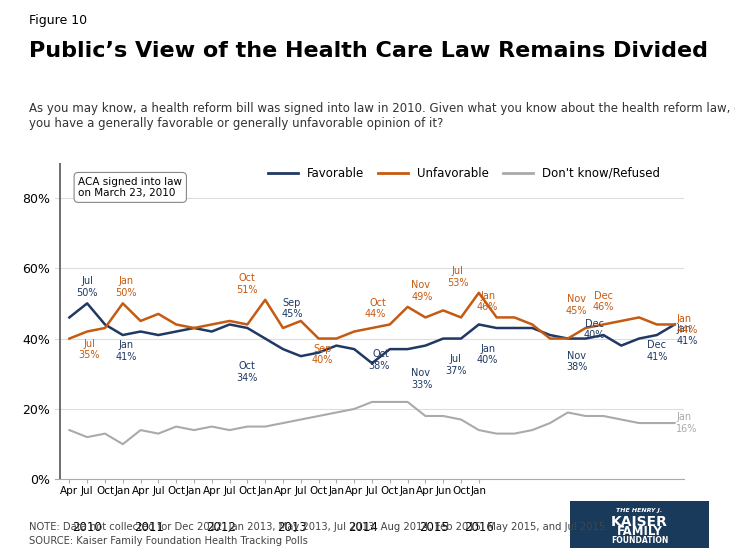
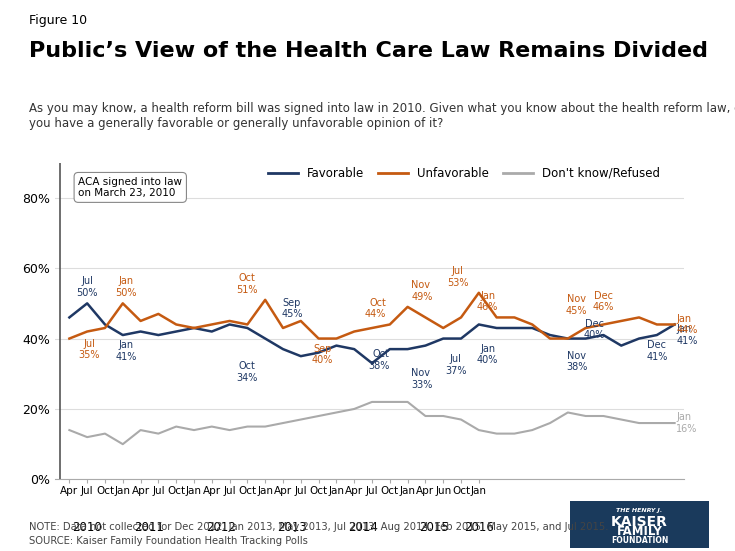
Unfavorable/Jun: 48% -> 43%
